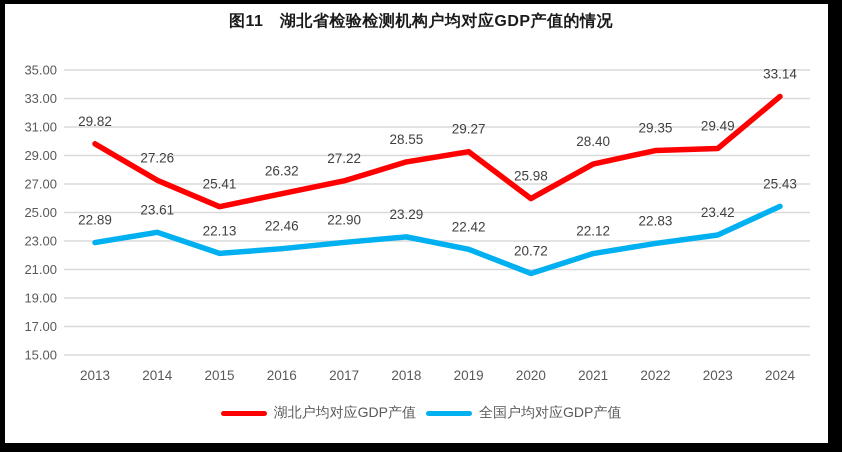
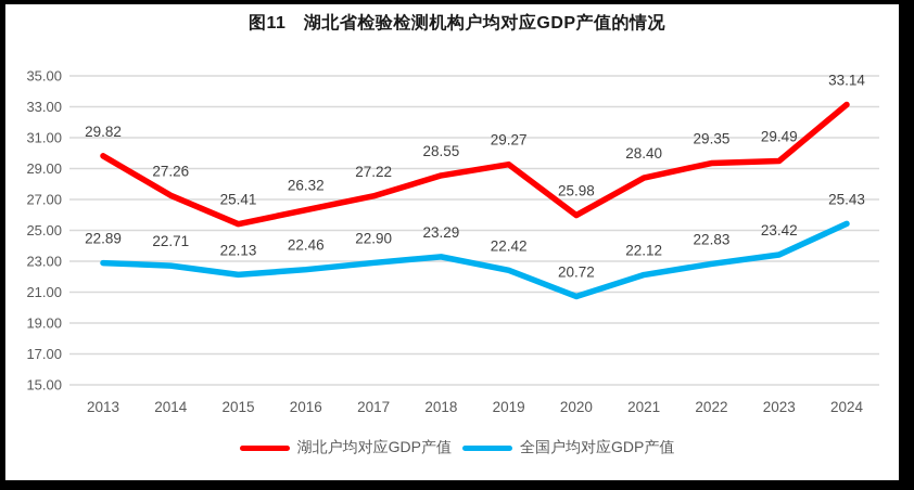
全国户均对应GDP产值/2014: 23.61 -> 22.71
